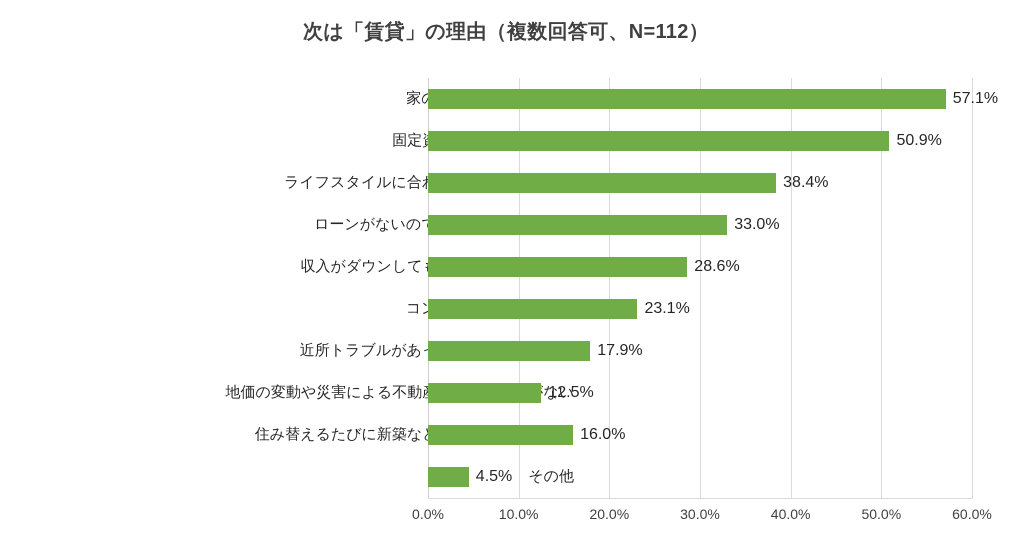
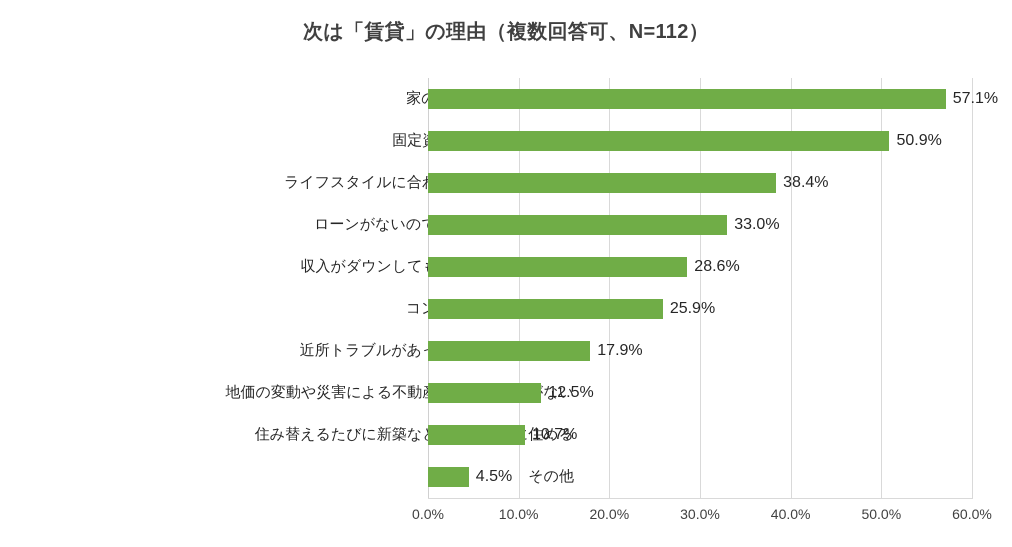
コンパクトな家に住める: 23.1% -> 25.9%
住み替えるたびに新築など綺麗な物件に住める: 16.0% -> 10.7%
